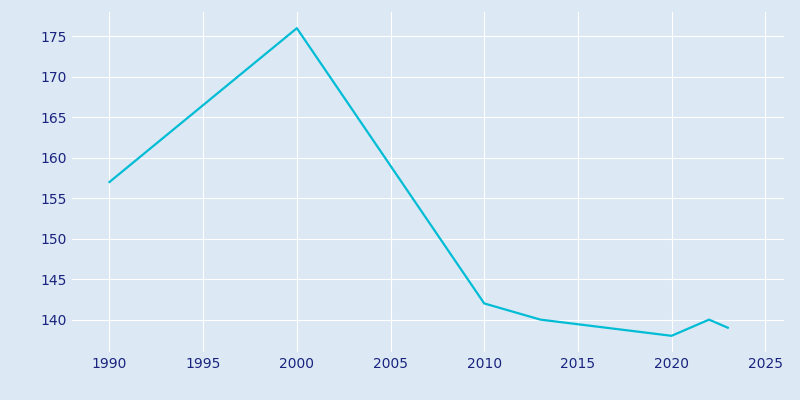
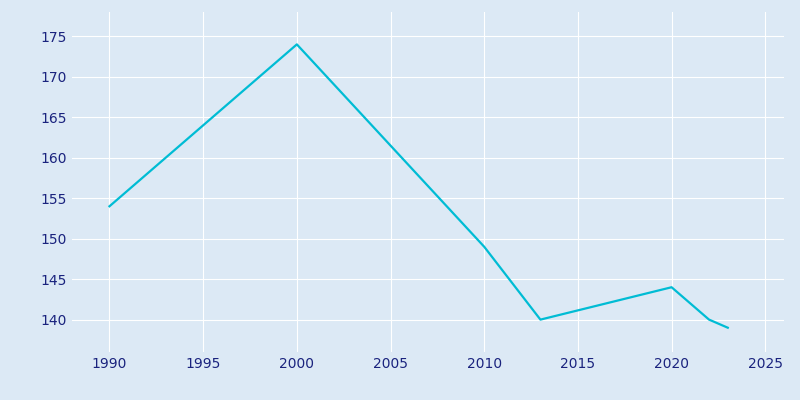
1990: 157 -> 154
2000: 176 -> 174
2010: 142 -> 149
2020: 138 -> 144
